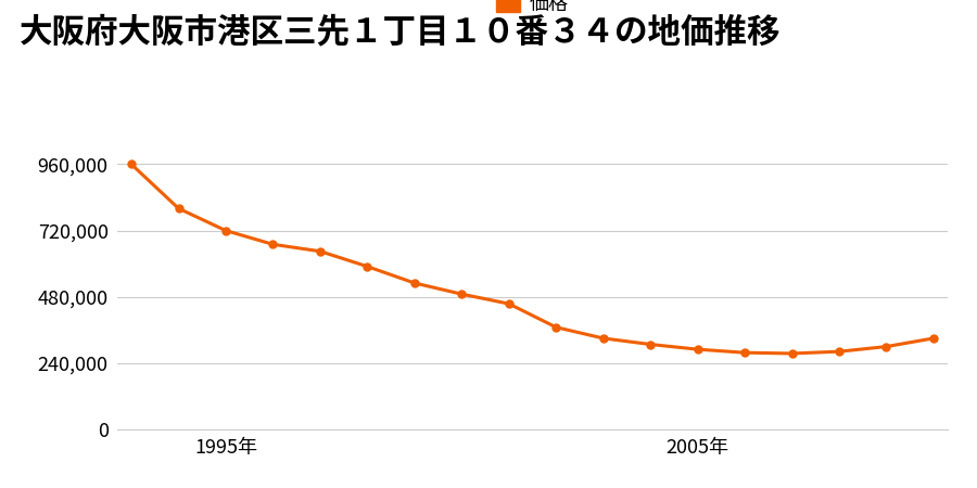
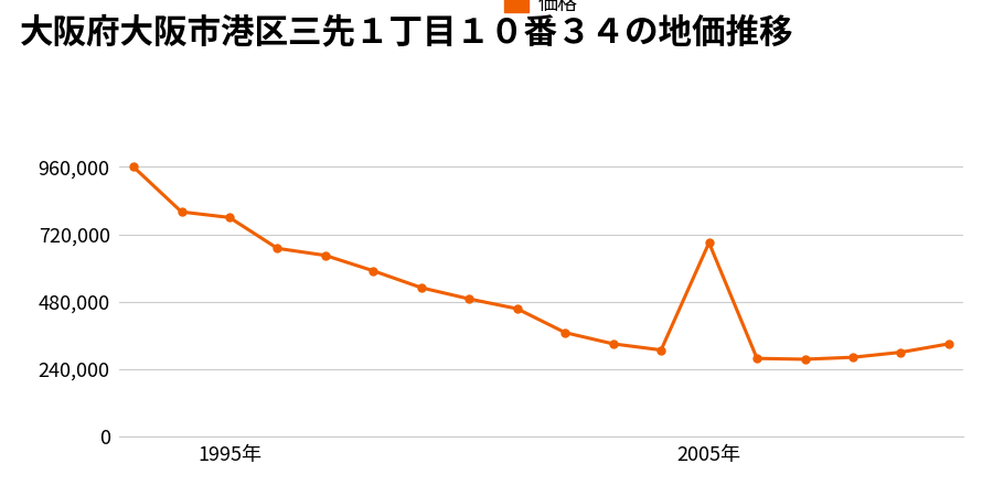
1995年: 720,000 -> 780,000
2005年: 290,000 -> 690,000
